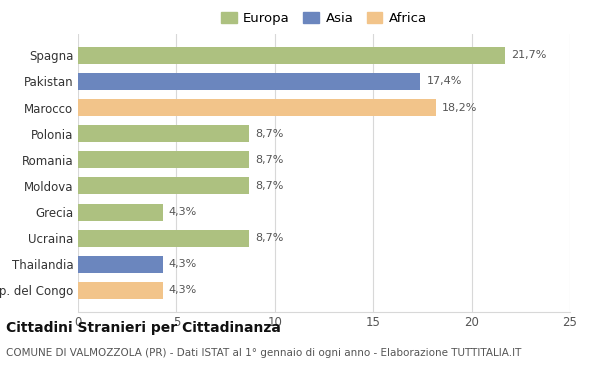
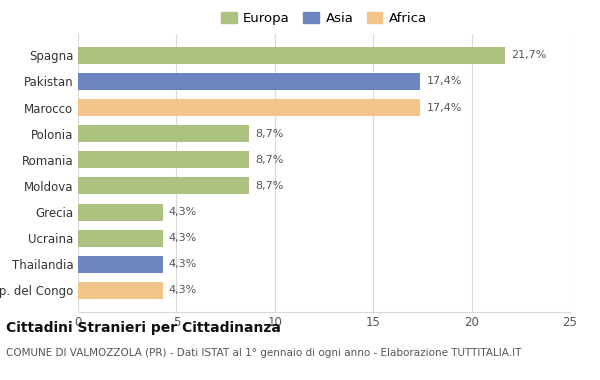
Marocco: 18,2% -> 17,4%
Ucraina: 8,7% -> 4,3%
